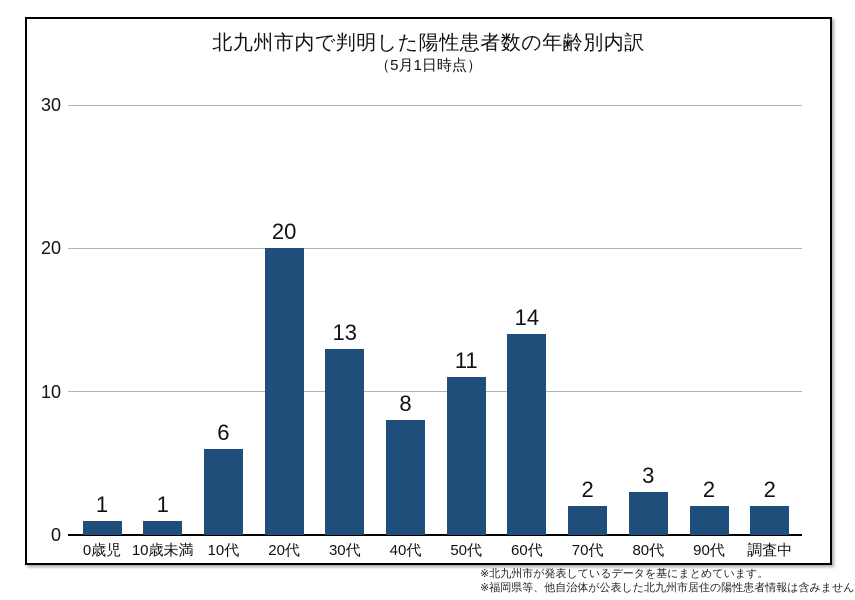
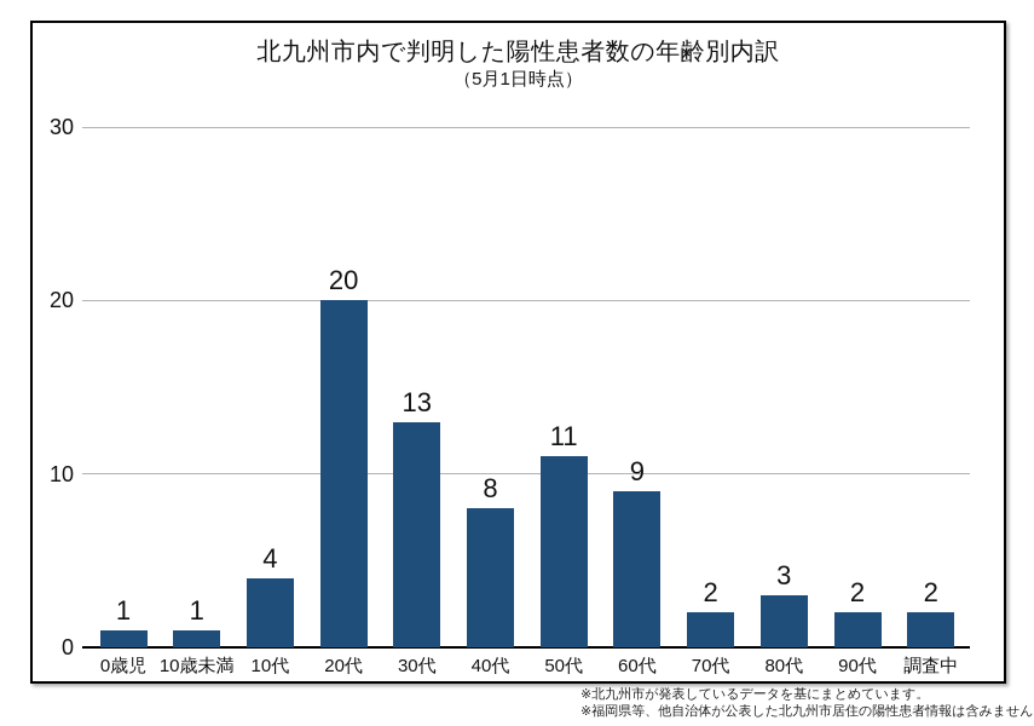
10代: 6 -> 4
60代: 14 -> 9
